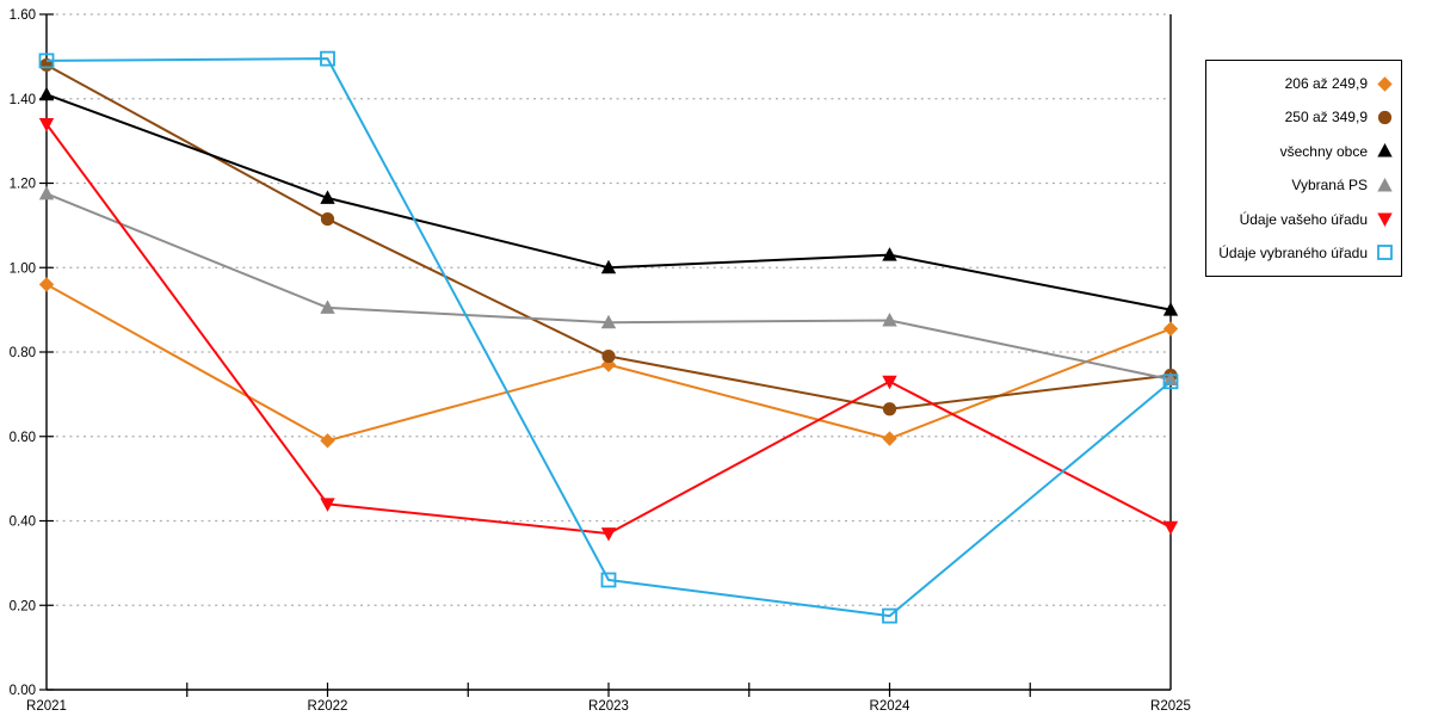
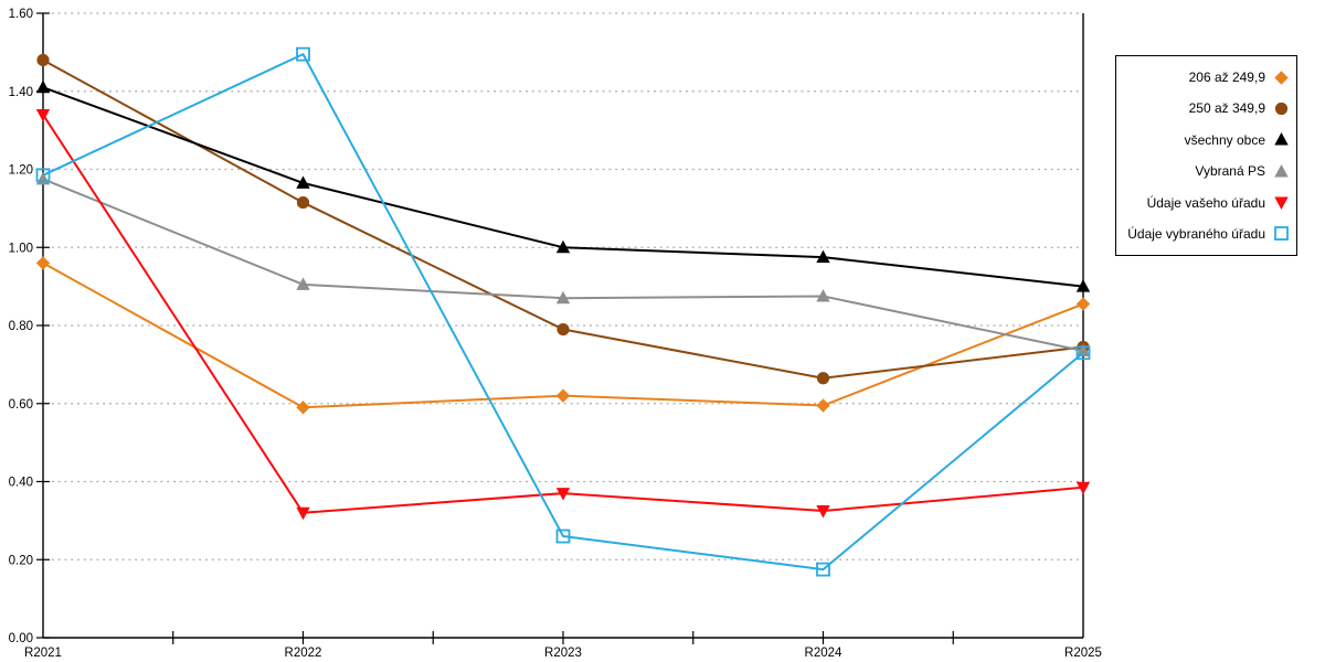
Údaje vybraného úřadu/R2021: 1.49 -> 1.19
Údaje vašeho úřadu/R2022: 0.44 -> 0.32
206 až 249,9/R2023: 0.77 -> 0.62
všechny obce/R2024: 1.03 -> 0.97
Údaje vašeho úřadu/R2024: 0.73 -> 0.33
